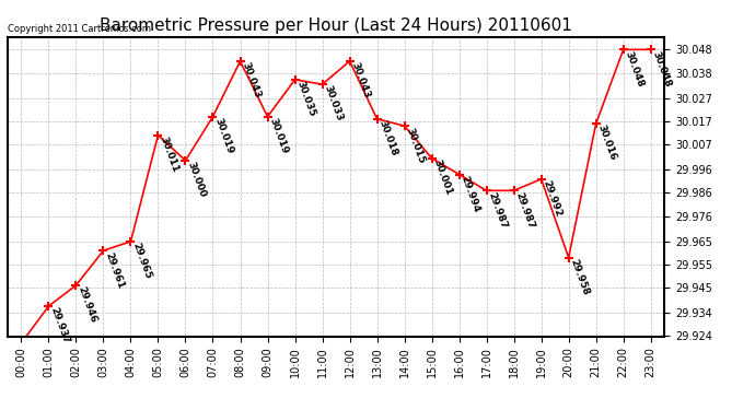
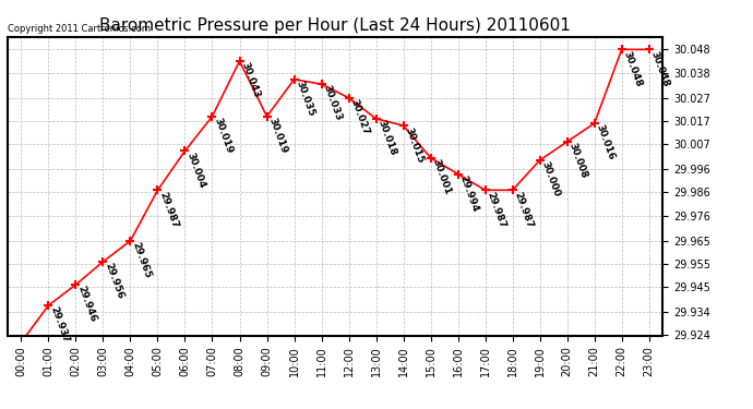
03:00: 29.961 -> 29.956
05:00: 30.011 -> 29.987
06:00: 30.000 -> 30.004
12:00: 30.043 -> 30.027
19:00: 29.992 -> 30.000
20:00: 29.958 -> 30.008
